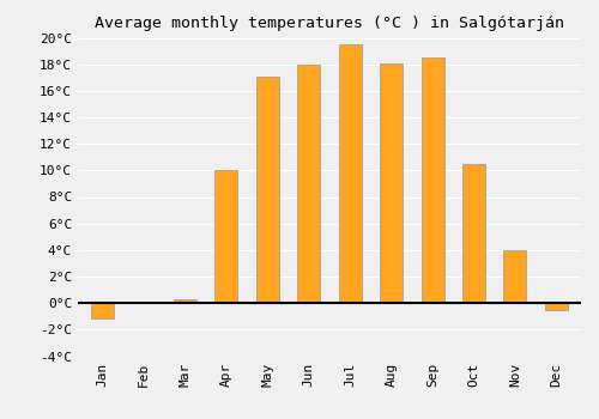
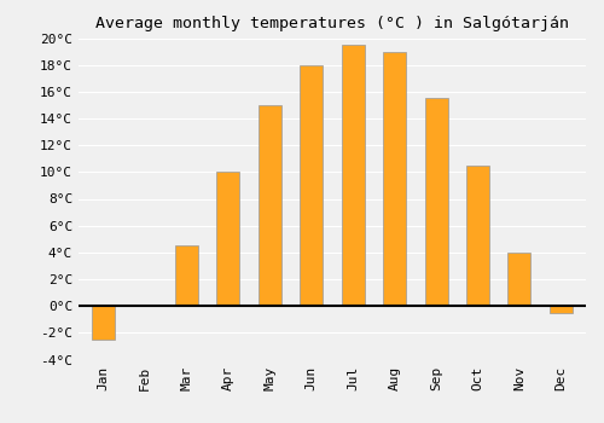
Jan: -1.2°C -> -2.5°C
Mar: 0.3°C -> 4.5°C
May: 17.1°C -> 15.0°C
Aug: 18.1°C -> 19.0°C
Sep: 18.5°C -> 15.5°C
